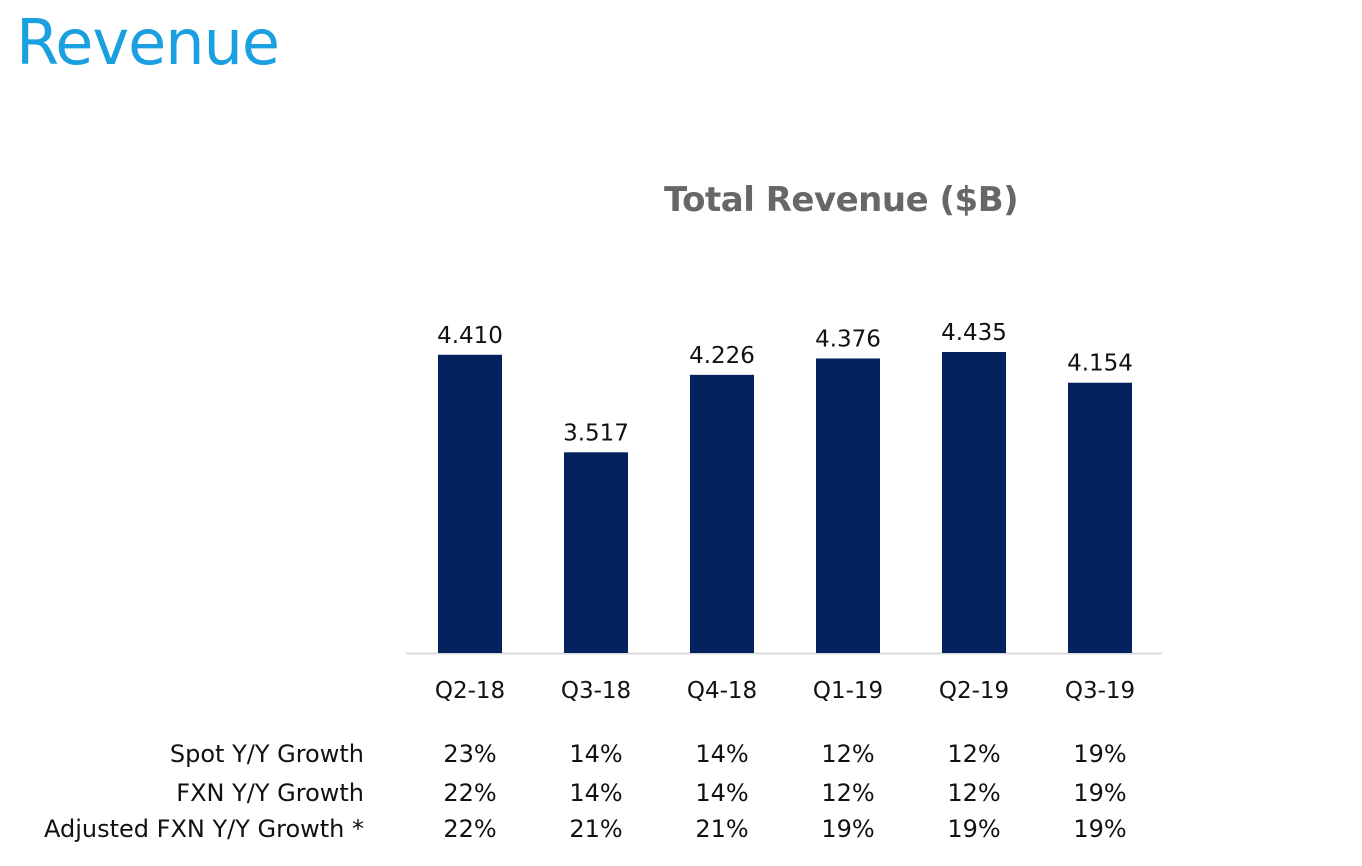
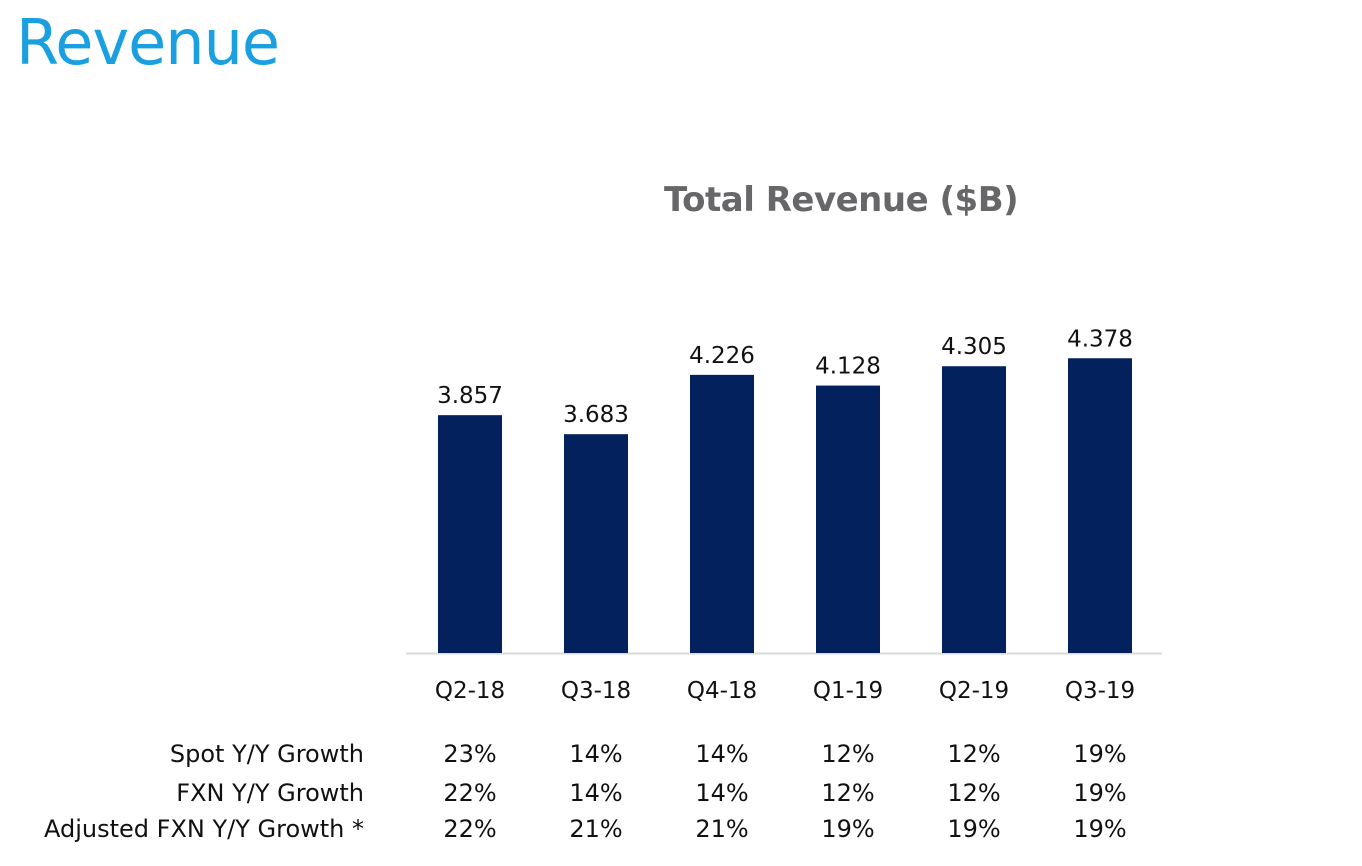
Q2-18: 4.410 -> 3.857
Q3-18: 3.517 -> 3.683
Q1-19: 4.376 -> 4.128
Q2-19: 4.435 -> 4.305
Q3-19: 4.154 -> 4.378
